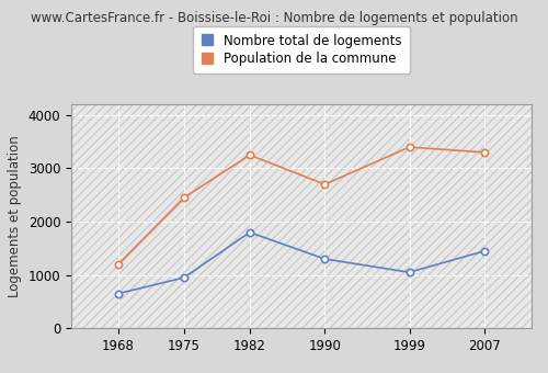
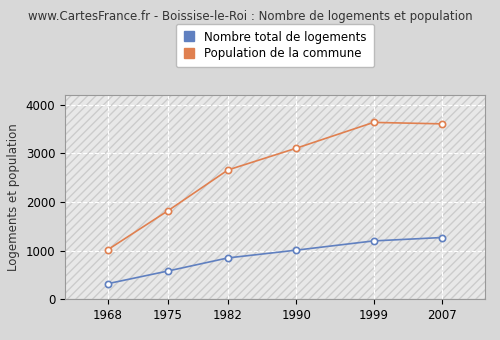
Nombre total de logements/1968: 650 -> 320
Population de la commune/1968: 1200 -> 1020
Nombre total de logements/1975: 950 -> 580
Population de la commune/1975: 2450 -> 1820
Nombre total de logements/1982: 1800 -> 850
Population de la commune/1982: 3250 -> 2660
Nombre total de logements/1990: 1300 -> 1010
Population de la commune/1990: 2700 -> 3110
Nombre total de logements/1999: 1050 -> 1200
Population de la commune/1999: 3400 -> 3640
Nombre total de logements/2007: 1450 -> 1270
Population de la commune/2007: 3300 -> 3610
